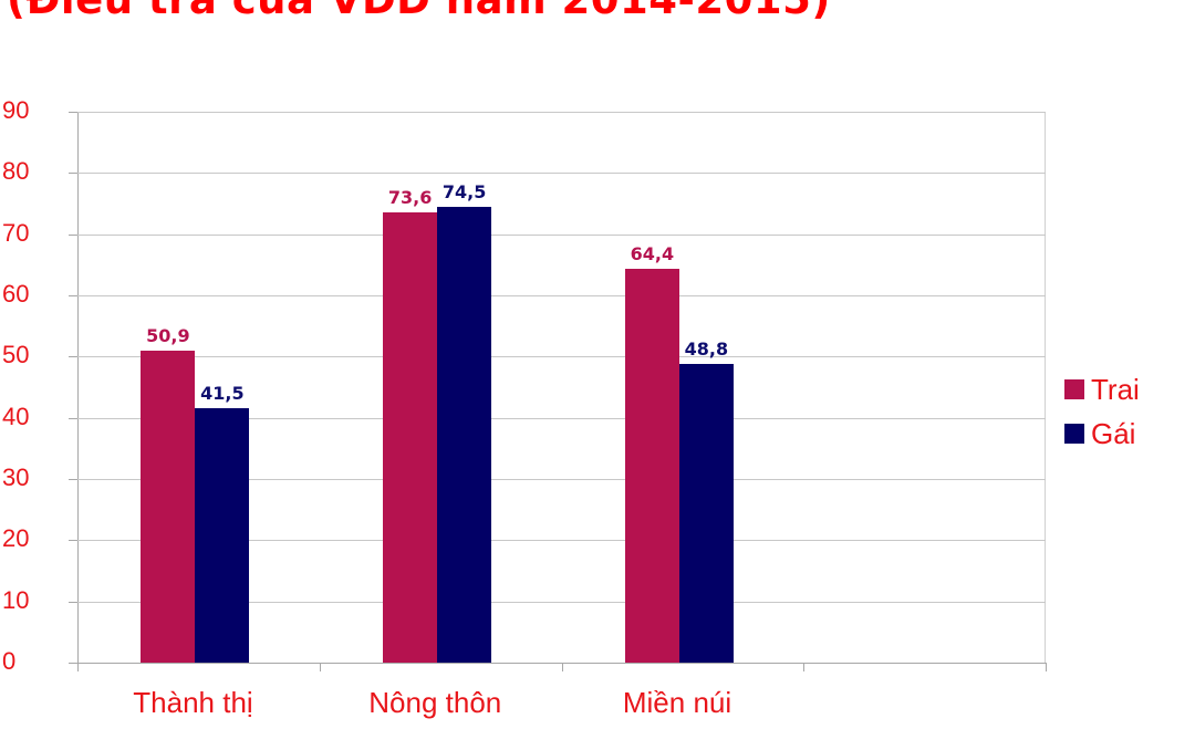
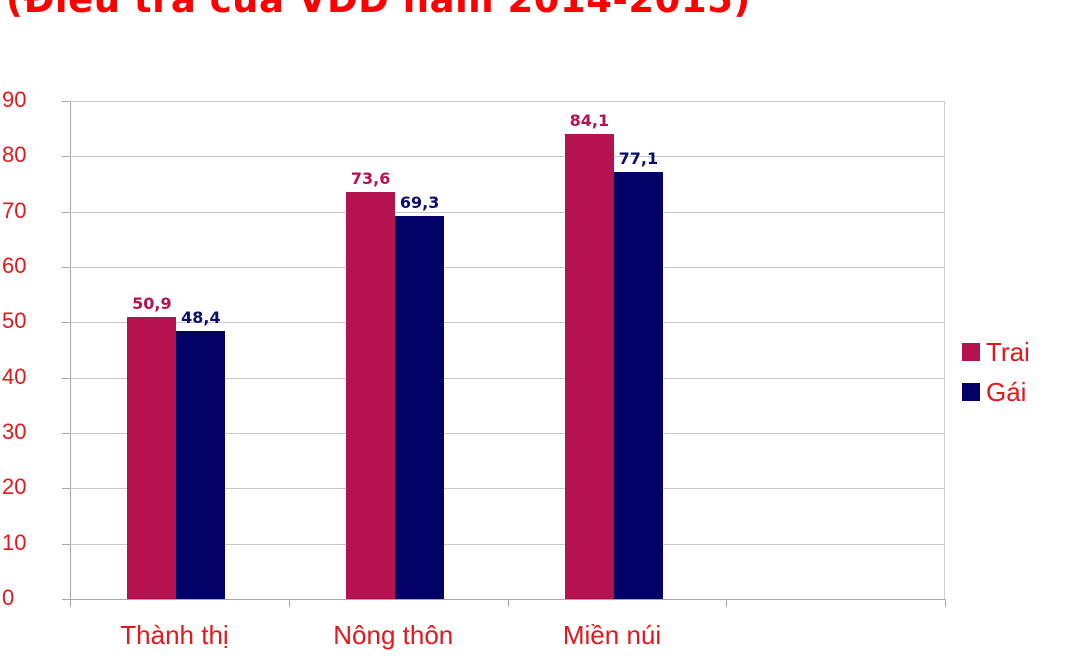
Gái/Thành thị: 41,5 -> 48,4
Gái/Nông thôn: 74,5 -> 69,3
Trai/Miền núi: 64,4 -> 84,1
Gái/Miền núi: 48,8 -> 77,1
